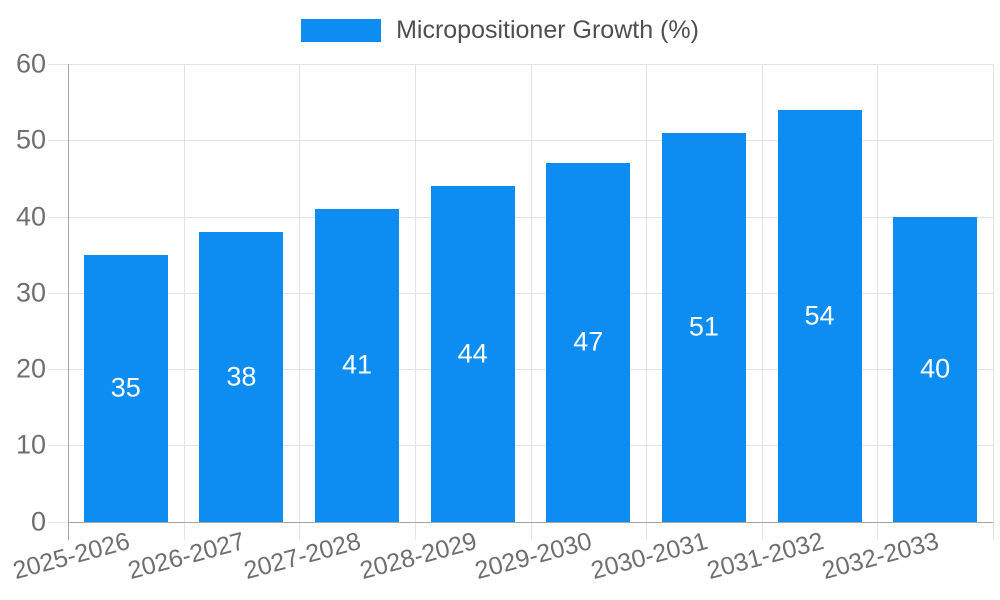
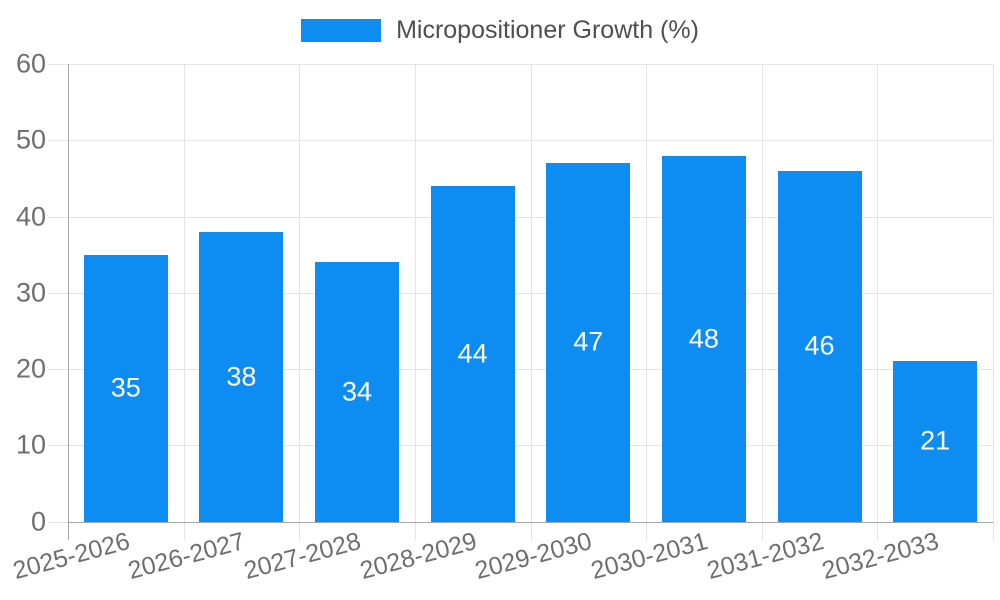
2027-2028: 41 -> 34
2030-2031: 51 -> 48
2031-2032: 54 -> 46
2032-2033: 40 -> 21
